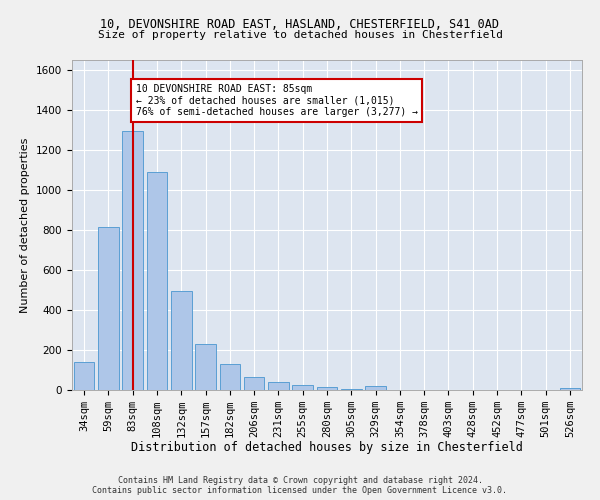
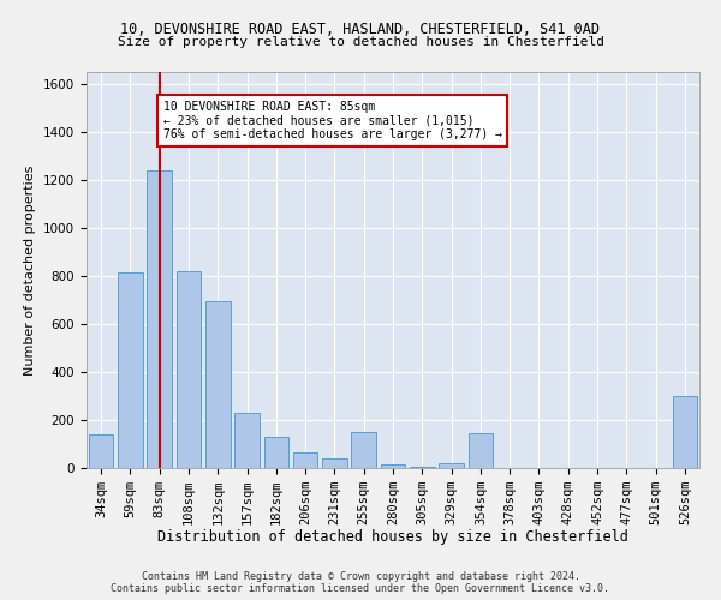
83sqm: 1295 -> 1240
108sqm: 1090 -> 820
132sqm: 495 -> 695
255sqm: 27 -> 150
354sqm: 2 -> 145
526sqm: 12 -> 300
